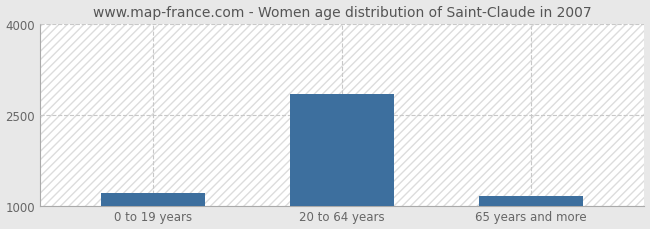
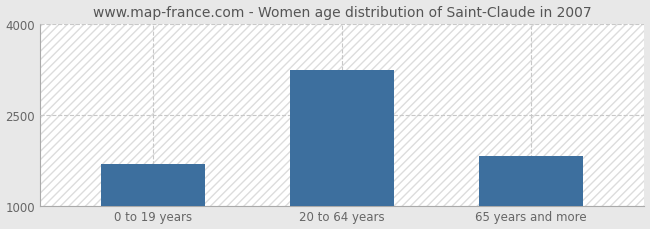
0 to 19 years: 1200 -> 1680
20 to 64 years: 2850 -> 3240
65 years and more: 1150 -> 1820
